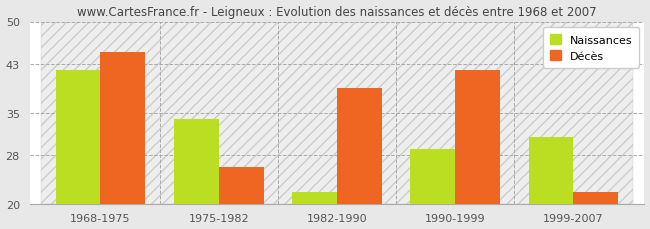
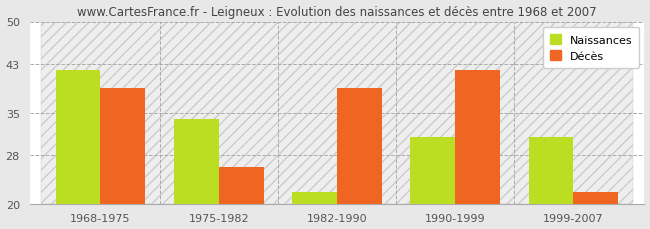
Décès/1968-1975: 45 -> 39
Naissances/1990-1999: 29 -> 31
